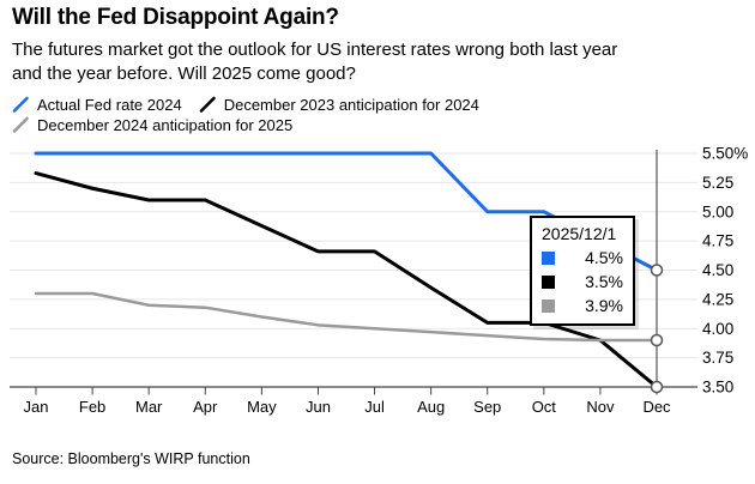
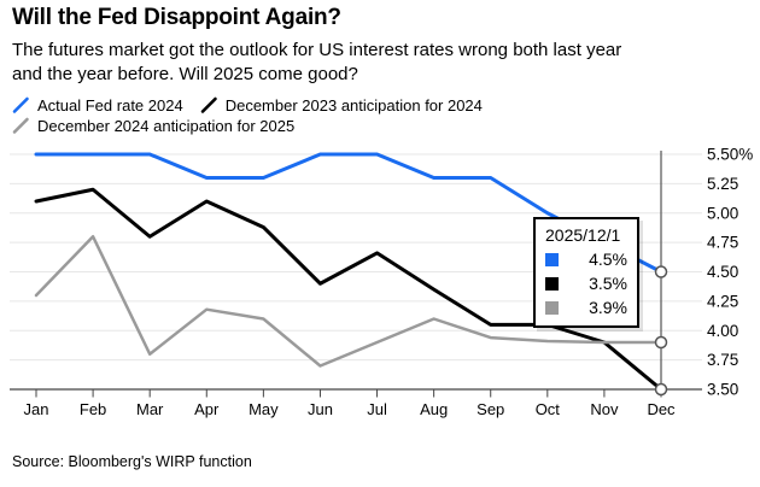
December 2023 anticipation for 2024/Jan: 5.3% -> 5.1%
December 2024 anticipation for 2025/Feb: 4.3% -> 4.8%
December 2023 anticipation for 2024/Mar: 5.1% -> 4.8%
December 2024 anticipation for 2025/Mar: 4.2% -> 3.8%
Actual Fed rate 2024/Apr: 5.5% -> 5.3%
Actual Fed rate 2024/May: 5.5% -> 5.3%
December 2023 anticipation for 2024/Jun: 4.7% -> 4.4%
December 2024 anticipation for 2025/Jun: 4.0% -> 3.7%
December 2024 anticipation for 2025/Jul: 4.0% -> 3.9%
Actual Fed rate 2024/Aug: 5.5% -> 5.3%
December 2024 anticipation for 2025/Aug: 4.0% -> 4.1%
Actual Fed rate 2024/Sep: 5.0% -> 5.3%
